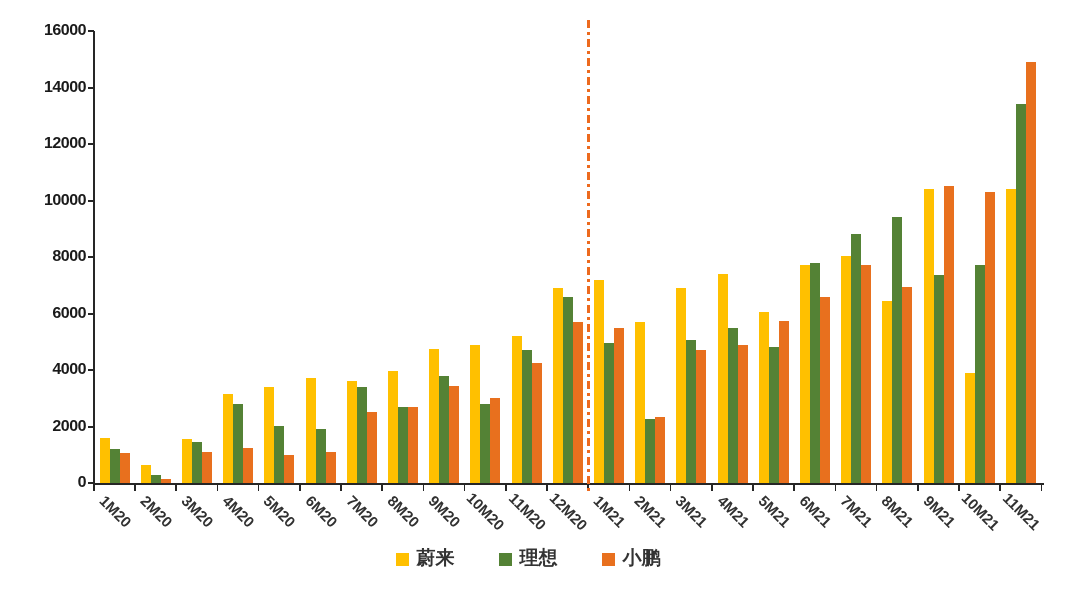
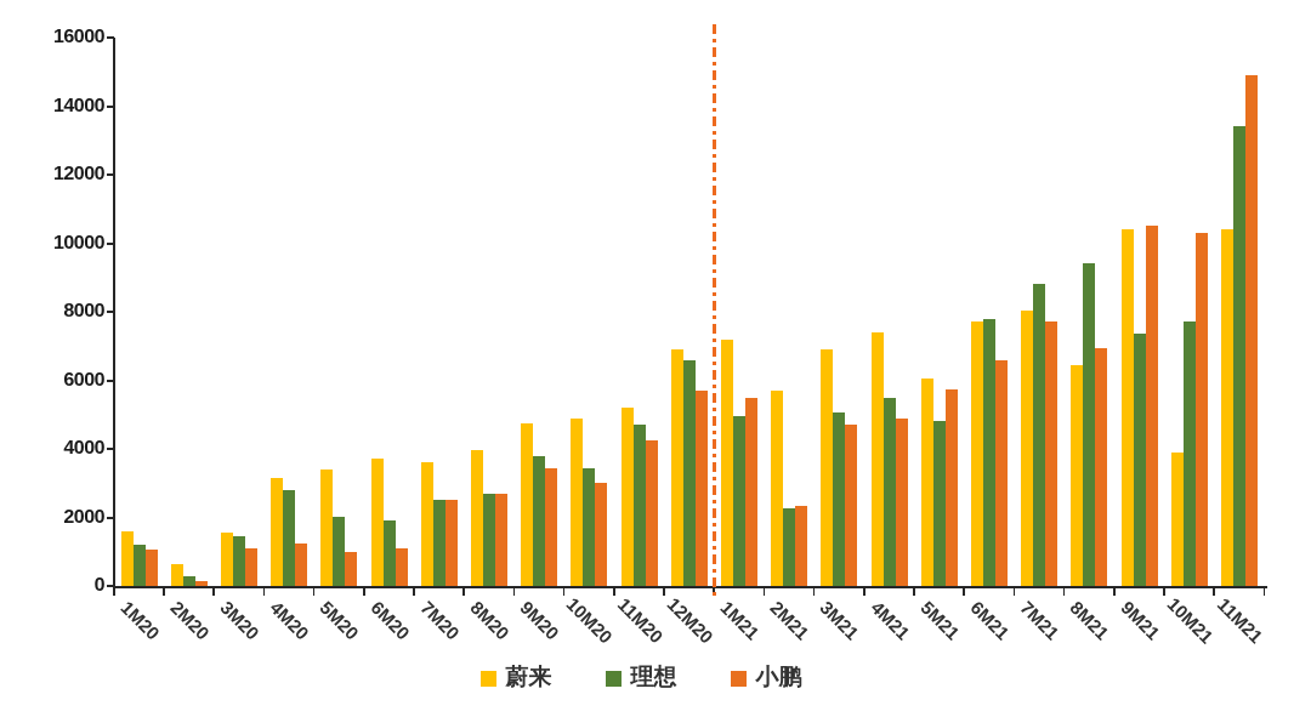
理想/7M20: 3400 -> 2500
理想/10M20: 2800 -> 3400
